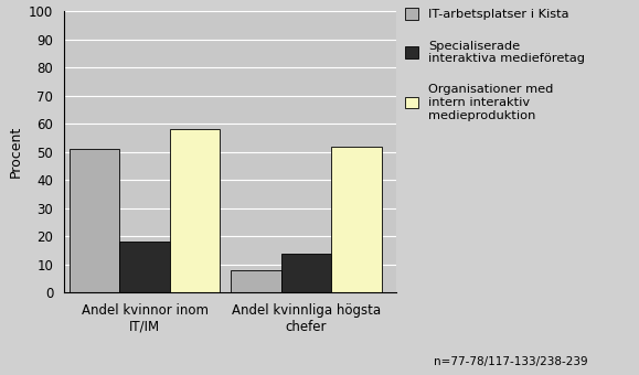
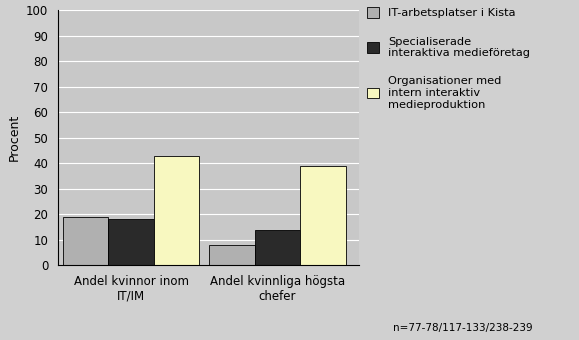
IT-arbetsplatser i Kista/Andel kvinnor inom IT/IM: 51 -> 19
Organisationer med intern interaktiv medieproduktion/Andel kvinnor inom IT/IM: 58 -> 43
Organisationer med intern interaktiv medieproduktion/Andel kvinnliga högsta chefer: 52 -> 39
